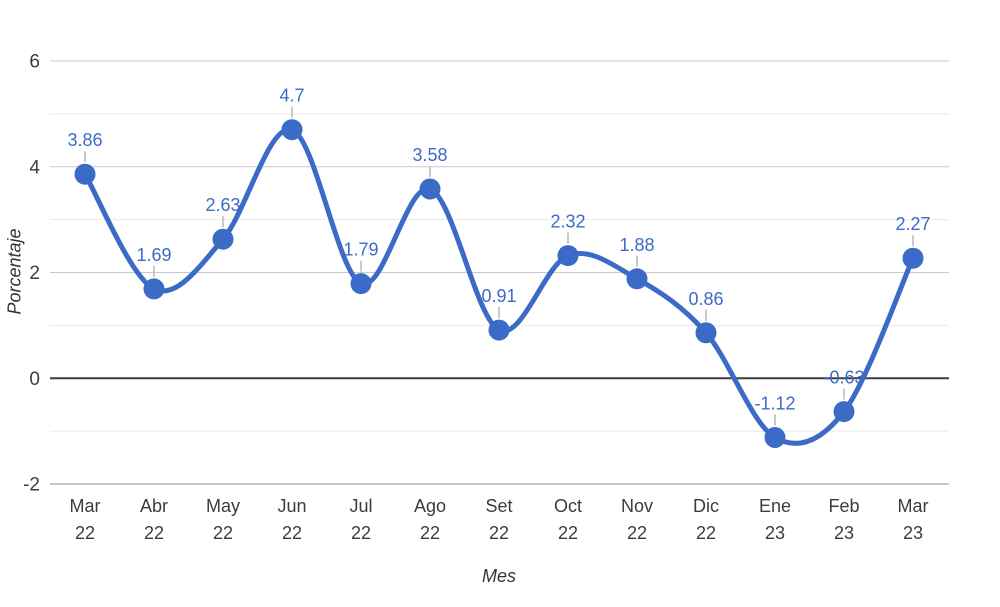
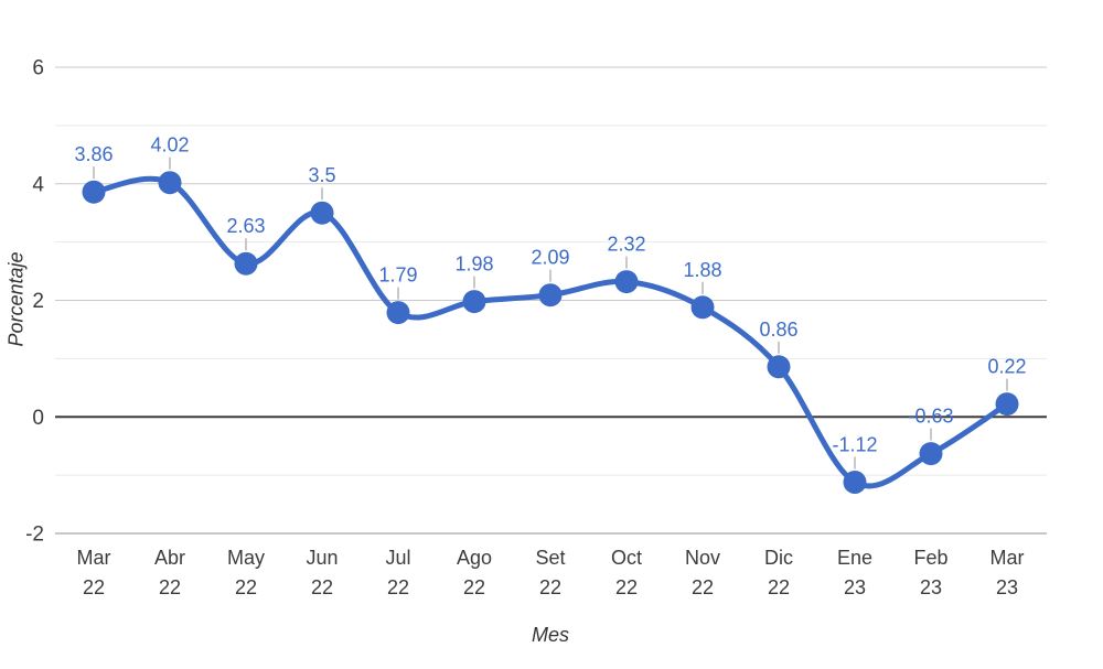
Abr 22: 1.69 -> 4.02
Jun 22: 4.7 -> 3.5
Ago 22: 3.58 -> 1.98
Set 22: 0.91 -> 2.09
Mar 23: 2.27 -> 0.22
